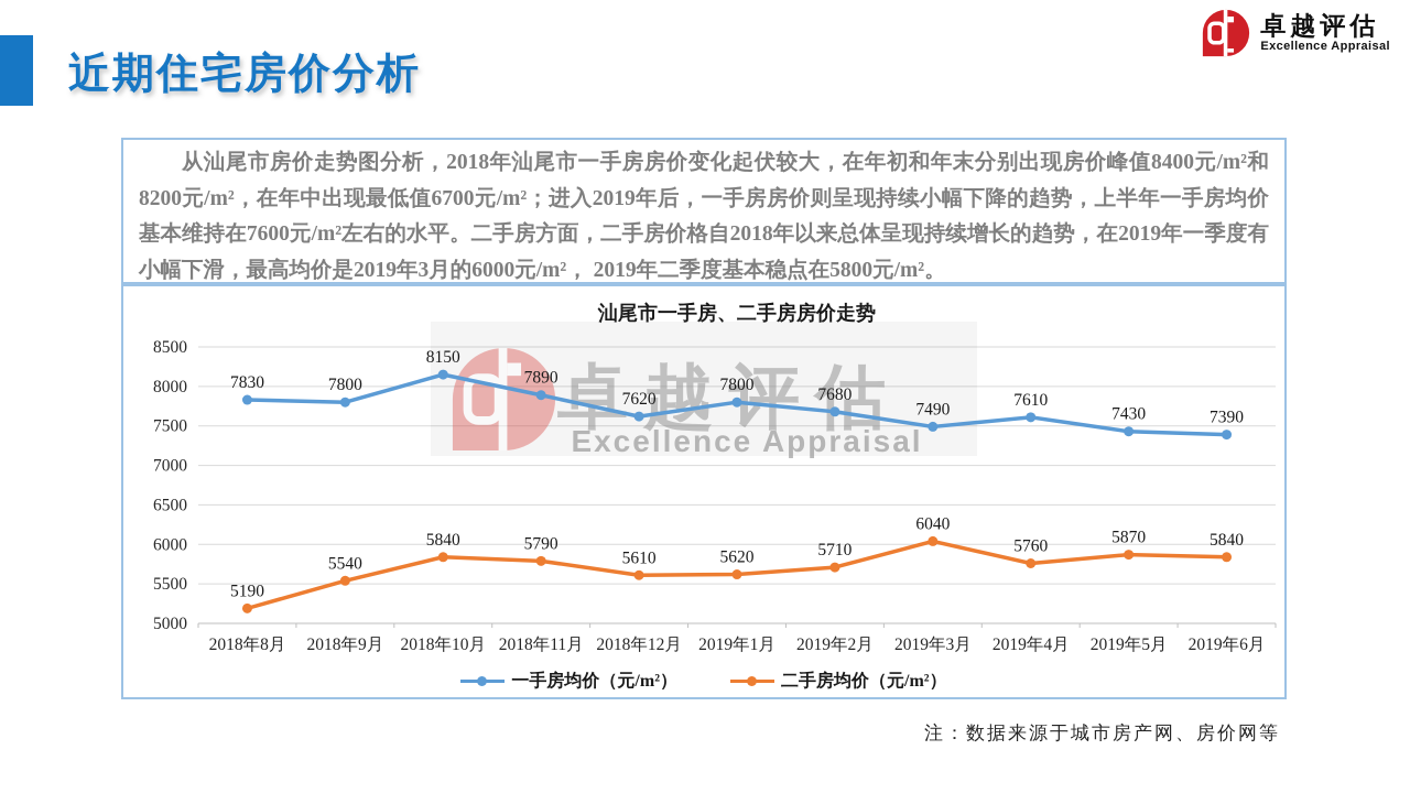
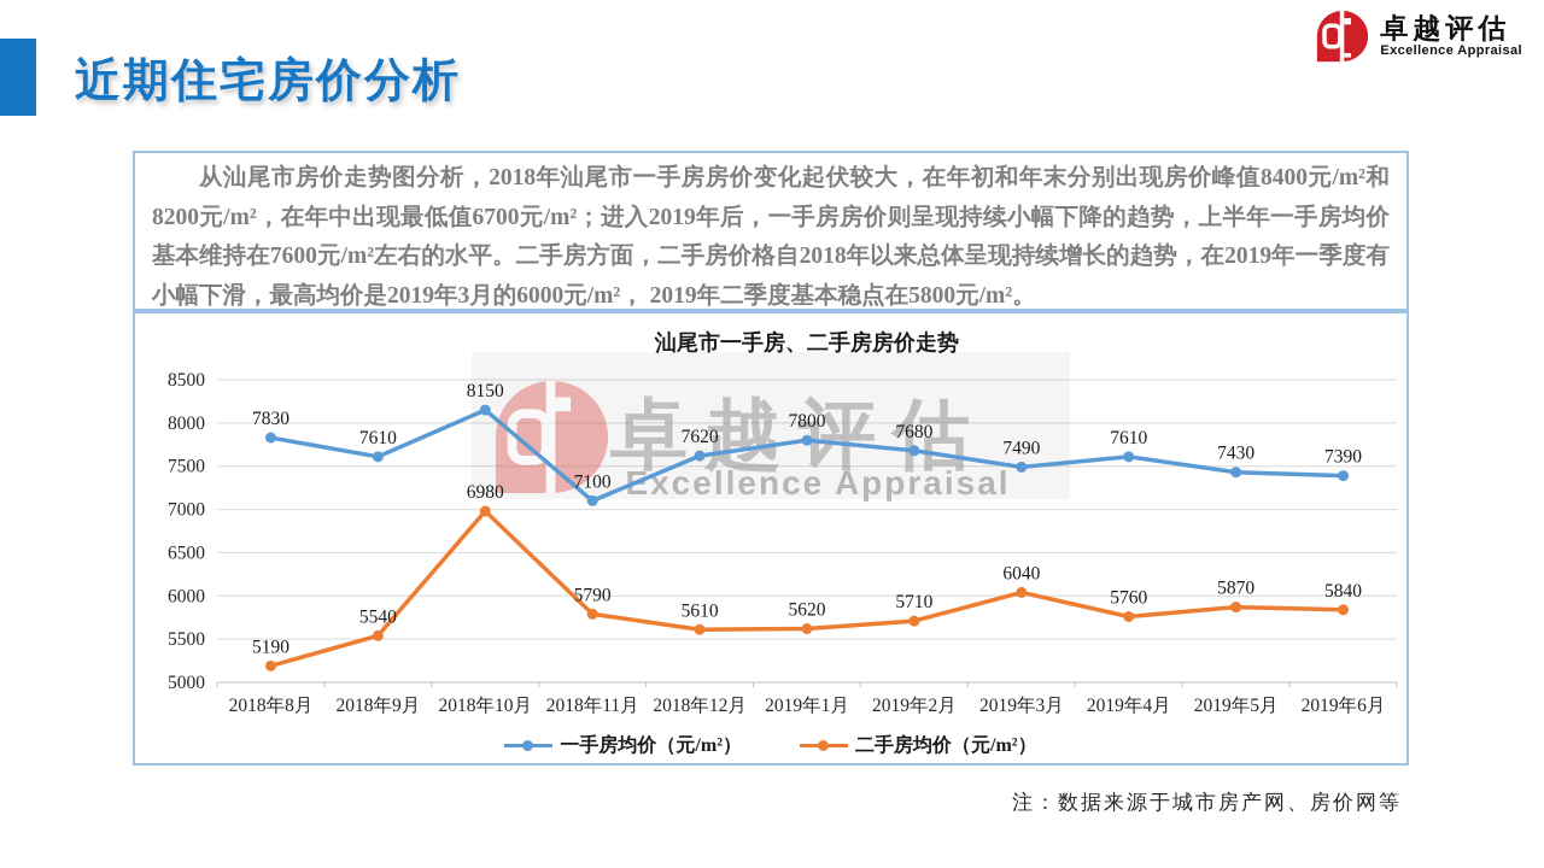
一手房均价（元/m²）/2018年9月: 7800 -> 7610
二手房均价（元/m²）/2018年10月: 5840 -> 6980
一手房均价（元/m²）/2018年11月: 7890 -> 7100
